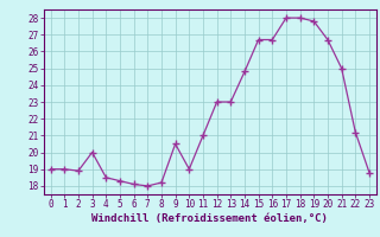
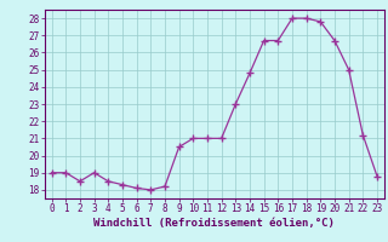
2: 18.9 -> 18.5
3: 20.0 -> 19.0
10: 19.0 -> 21.0
12: 23.0 -> 21.0
